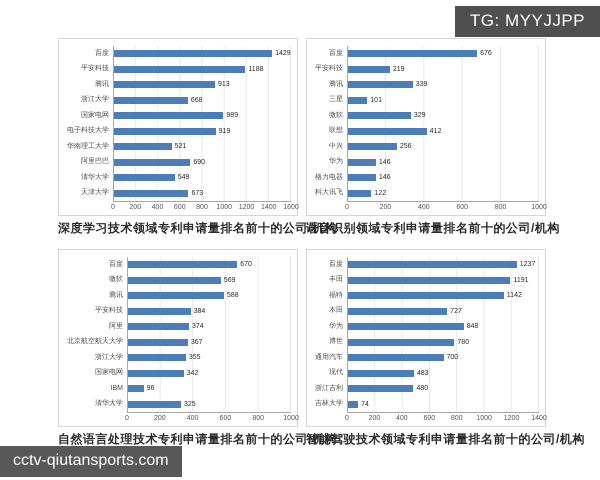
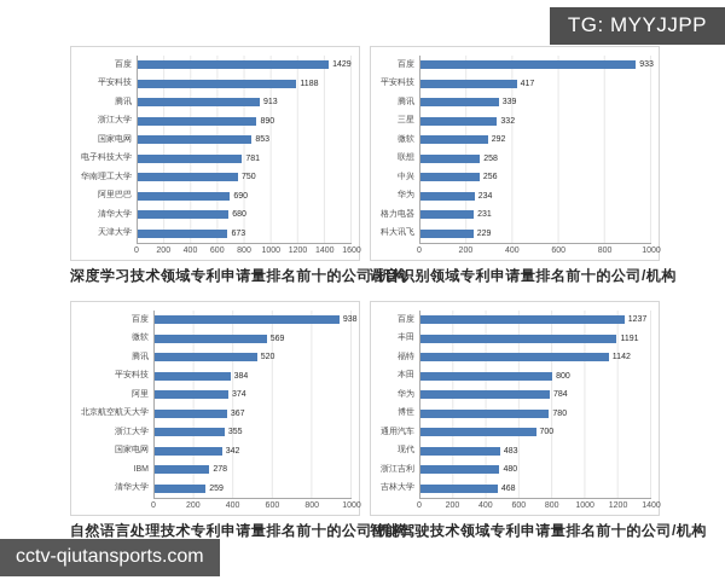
深度学习技术领域专利申请量排名前十的公司/机构/浙江大学: 668 -> 890
深度学习技术领域专利申请量排名前十的公司/机构/国家电网: 989 -> 853
深度学习技术领域专利申请量排名前十的公司/机构/电子科技大学: 919 -> 781
深度学习技术领域专利申请量排名前十的公司/机构/华南理工大学: 521 -> 750
深度学习技术领域专利申请量排名前十的公司/机构/清华大学: 549 -> 680
语音识别领域专利申请量排名前十的公司/机构/百度: 676 -> 933
语音识别领域专利申请量排名前十的公司/机构/平安科技: 219 -> 417
语音识别领域专利申请量排名前十的公司/机构/三星: 101 -> 332
语音识别领域专利申请量排名前十的公司/机构/微软: 329 -> 292
语音识别领域专利申请量排名前十的公司/机构/联想: 412 -> 258
语音识别领域专利申请量排名前十的公司/机构/华为: 146 -> 234
语音识别领域专利申请量排名前十的公司/机构/格力电器: 146 -> 231
语音识别领域专利申请量排名前十的公司/机构/科大讯飞: 122 -> 229
自然语言处理技术专利申请量排名前十的公司/机构/百度: 670 -> 938
自然语言处理技术专利申请量排名前十的公司/机构/腾讯: 588 -> 520
自然语言处理技术专利申请量排名前十的公司/机构/IBM: 96 -> 278
自然语言处理技术专利申请量排名前十的公司/机构/清华大学: 325 -> 259
智能驾驶技术领域专利申请量排名前十的公司/机构/本田: 727 -> 800
智能驾驶技术领域专利申请量排名前十的公司/机构/华为: 848 -> 784
智能驾驶技术领域专利申请量排名前十的公司/机构/吉林大学: 74 -> 468
